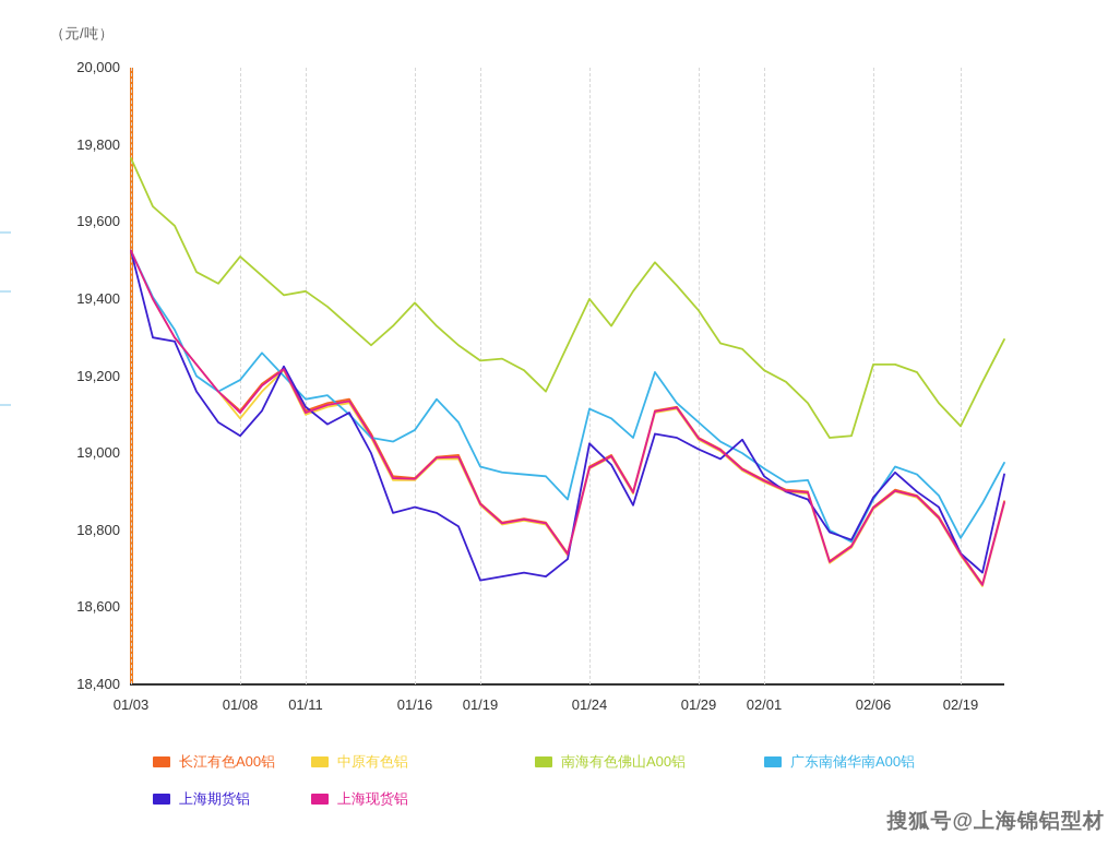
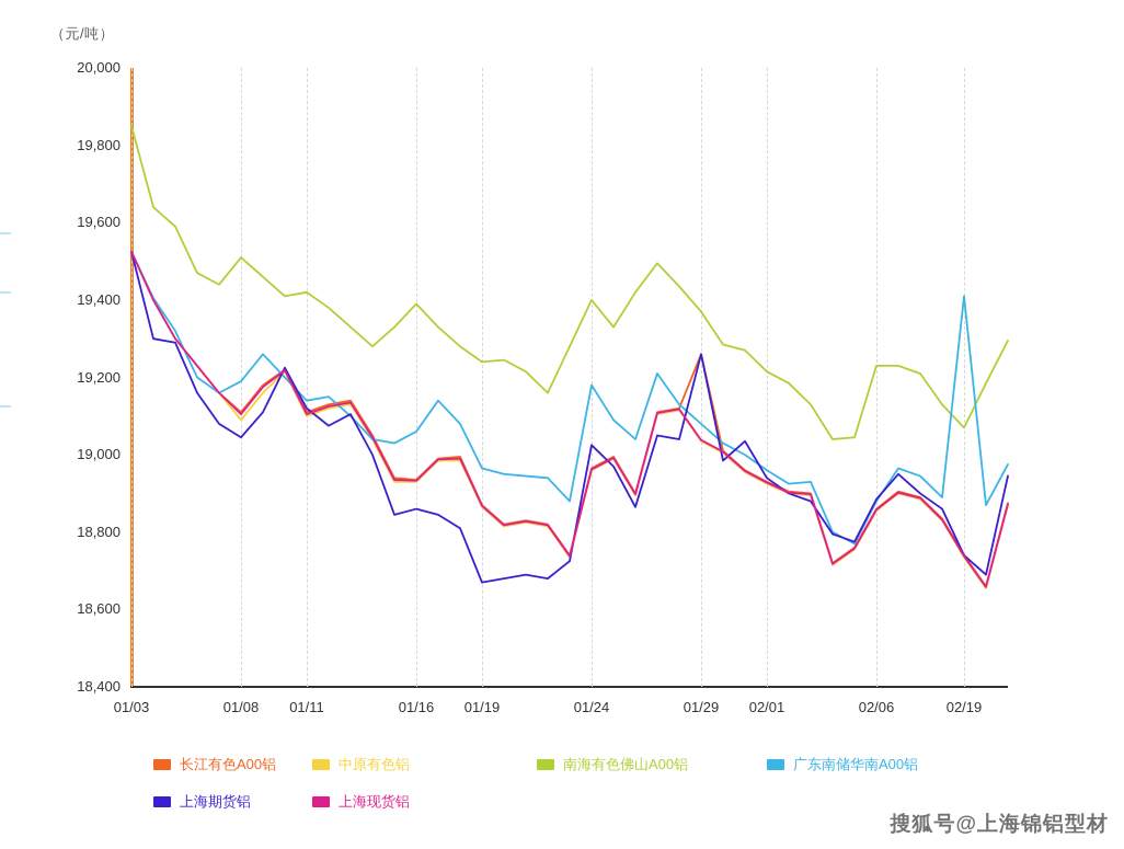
南海有色佛山A00铝/01/03: 19760 -> 19850
广东南储华南A00铝/01/24: 19120 -> 19180
长江有色A00铝/01/29: 19040 -> 19260
上海期货铝/01/29: 19010 -> 19260
广东南储华南A00铝/02/19: 18780 -> 19410
